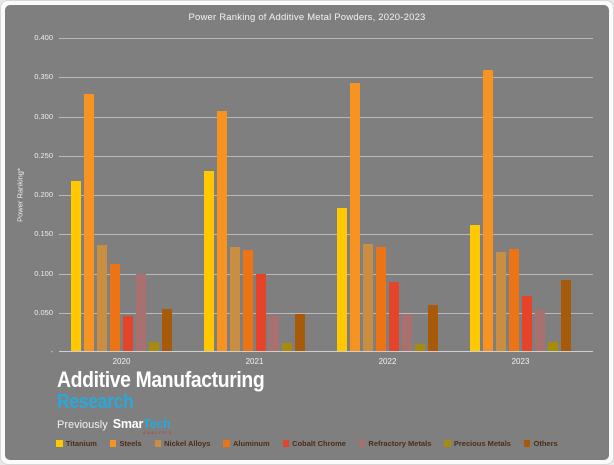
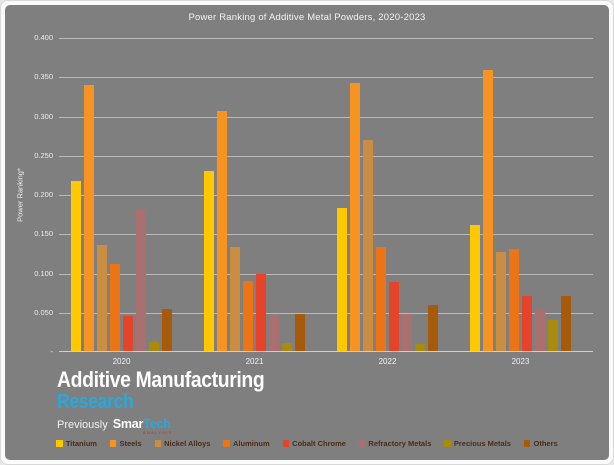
Steels/2020: 0.33 -> 0.34
Refractory Metals/2020: 0.10 -> 0.18
Aluminum/2021: 0.13 -> 0.09
Nickel Alloys/2022: 0.14 -> 0.27
Precious Metals/2023: 0.01 -> 0.04
Others/2023: 0.09 -> 0.07
